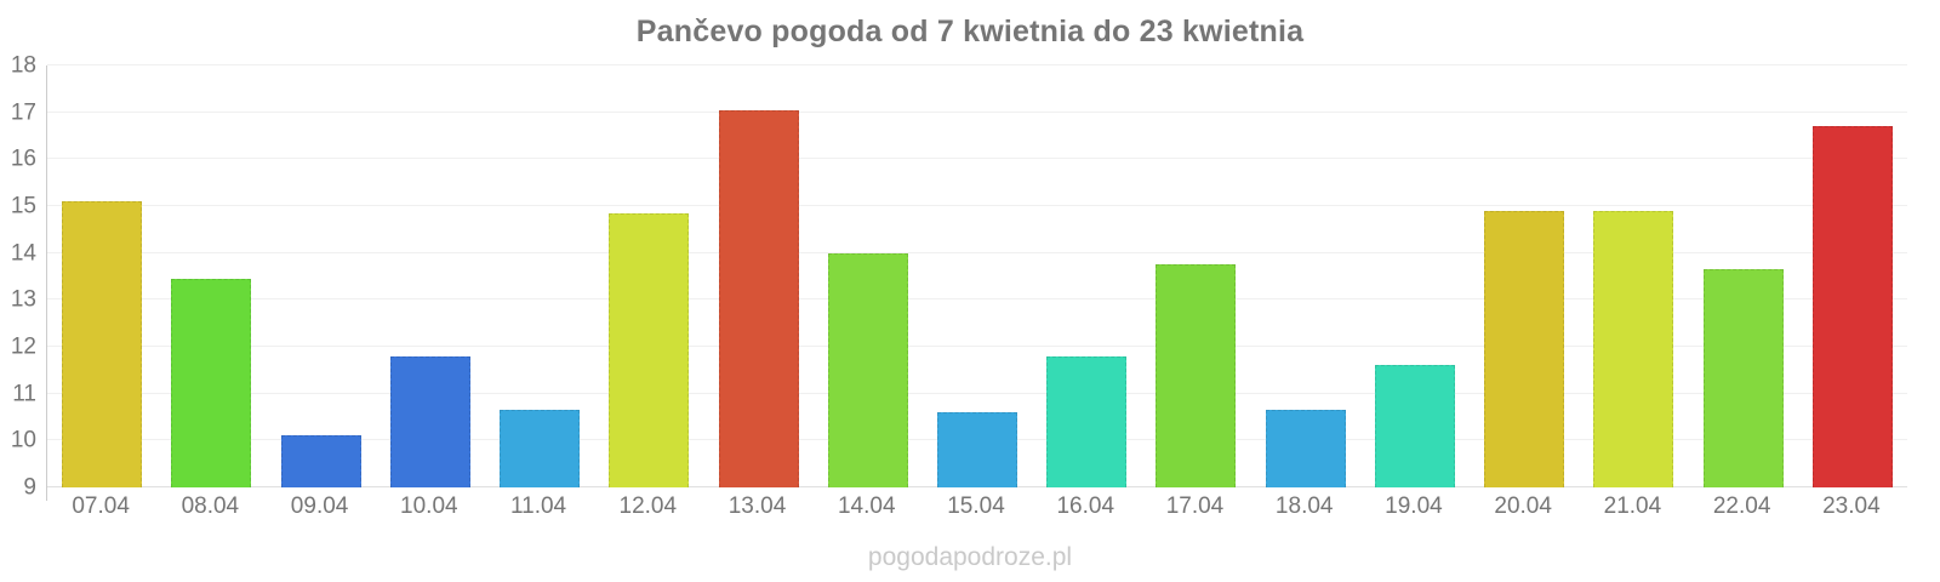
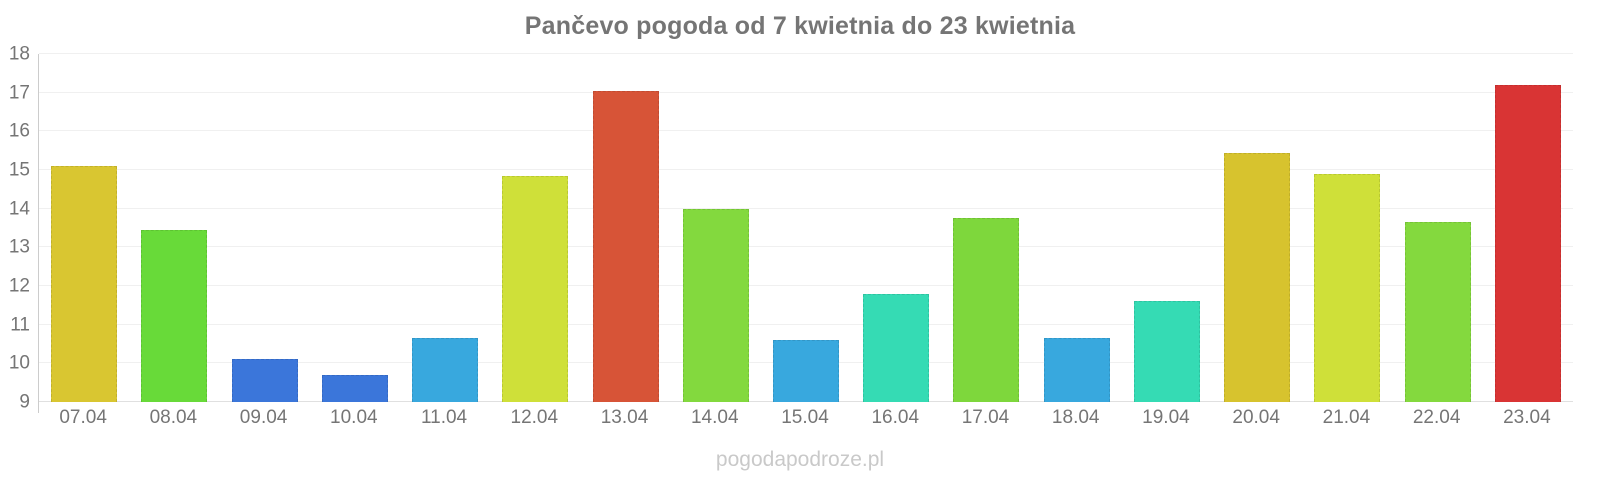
10.04: 11.8 -> 9.7
20.04: 14.9 -> 15.4
23.04: 16.7 -> 17.2
